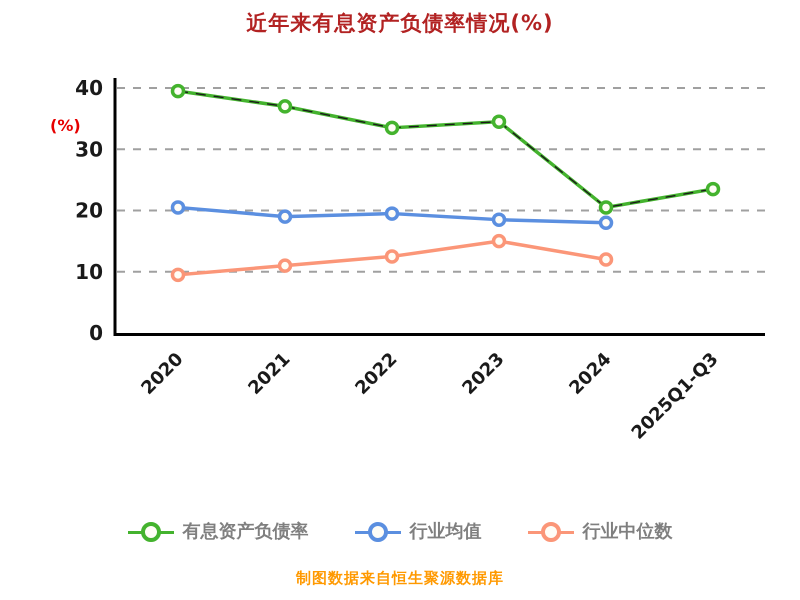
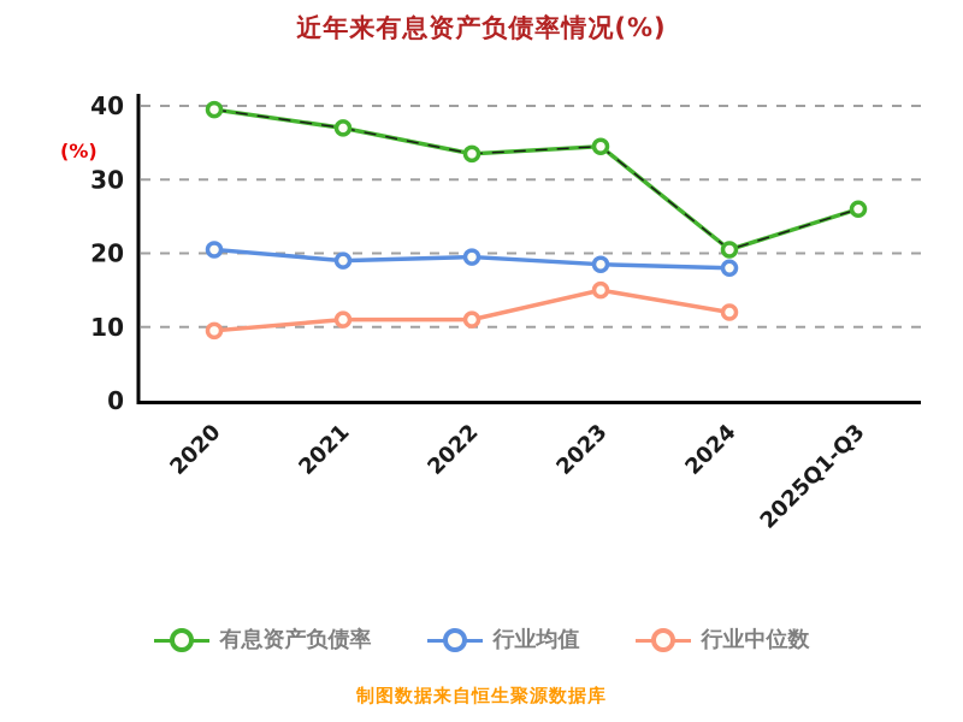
行业中位数/2022: 12 -> 11
有息资产负债率/2025Q1-Q3: 24 -> 26
